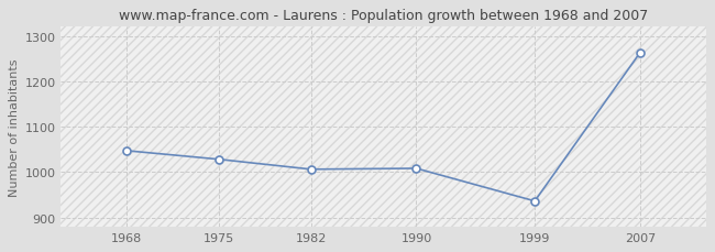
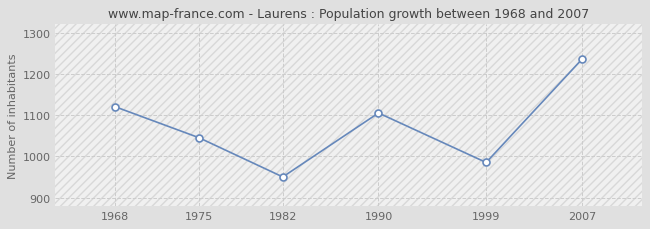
1968: 1047 -> 1120
1975: 1028 -> 1045
1982: 1006 -> 950
1990: 1008 -> 1105
1999: 936 -> 985
2007: 1263 -> 1235
